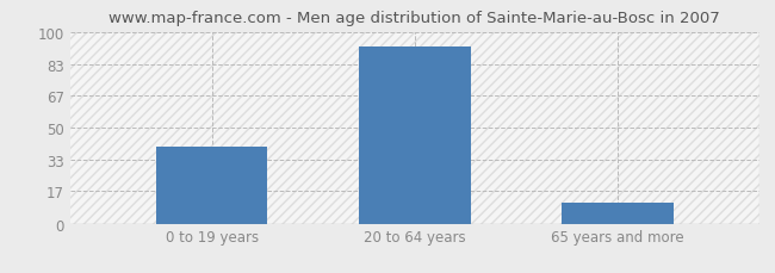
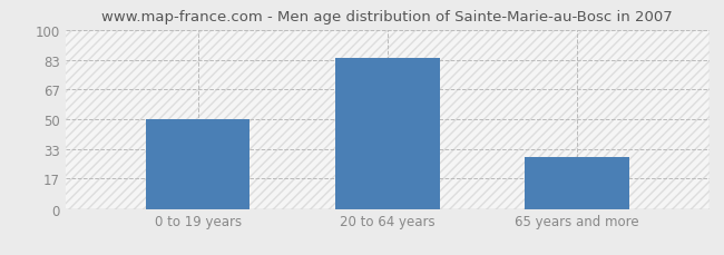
0 to 19 years: 40 -> 50
20 to 64 years: 92 -> 84
65 years and more: 11 -> 29
